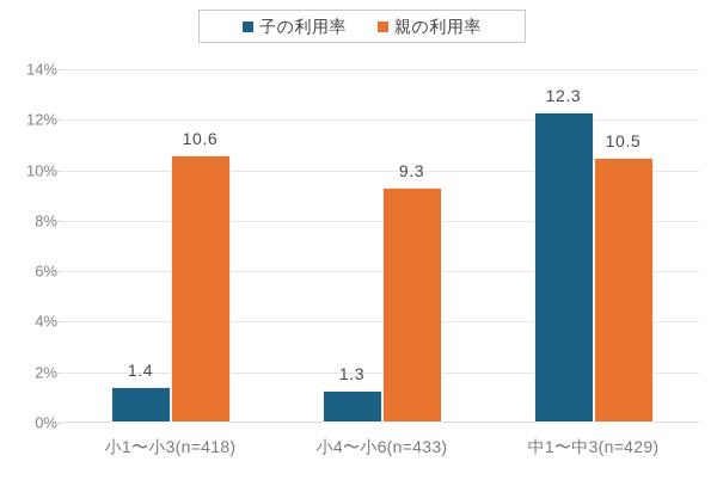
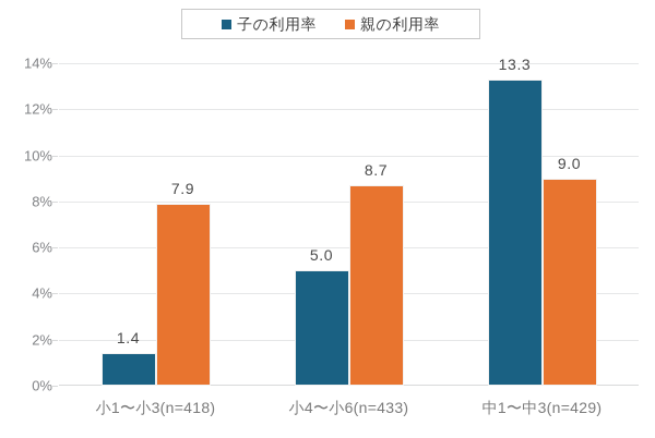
親の利用率/小1〜小3(n=418): 10.6 -> 7.9
子の利用率/小4〜小6(n=433): 1.3 -> 5.0
親の利用率/小4〜小6(n=433): 9.3 -> 8.7
子の利用率/中1〜中3(n=429): 12.3 -> 13.3
親の利用率/中1〜中3(n=429): 10.5 -> 9.0
